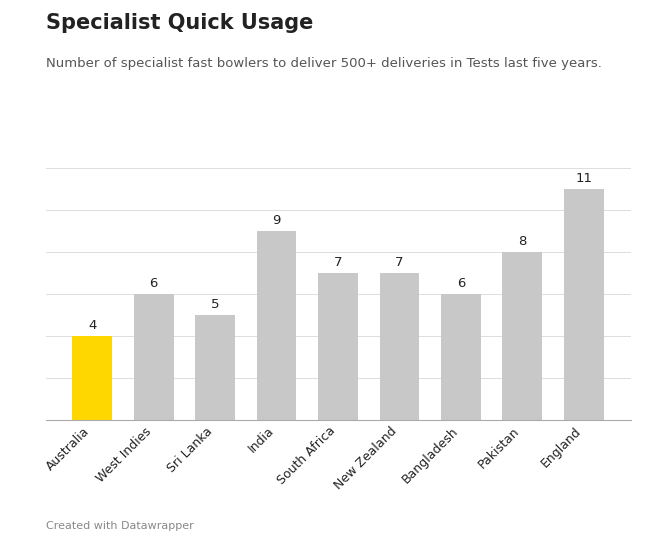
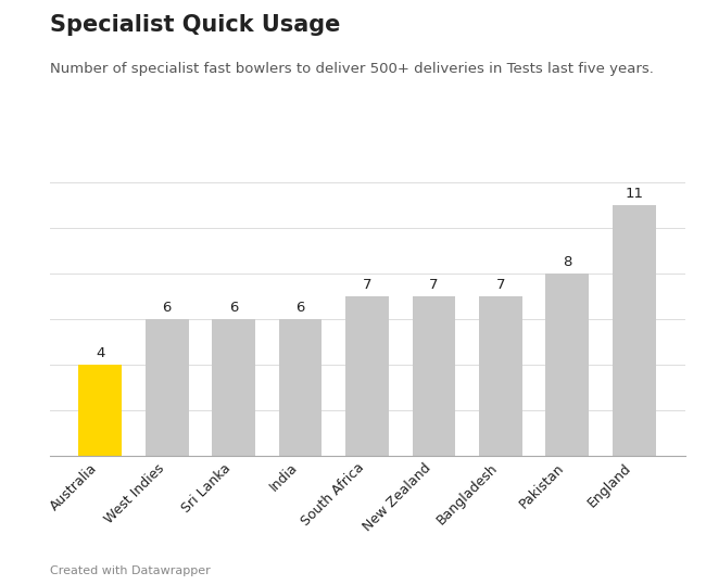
Sri Lanka: 5 -> 6
India: 9 -> 6
Bangladesh: 6 -> 7
